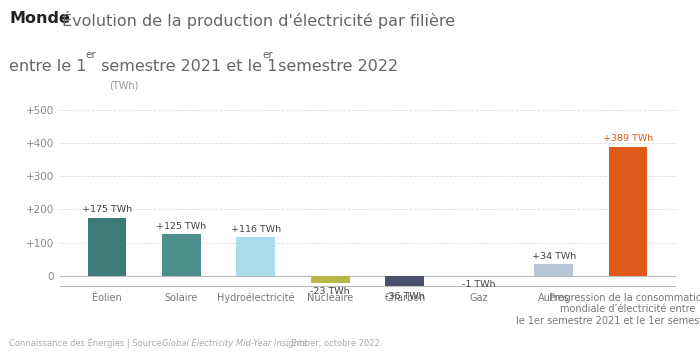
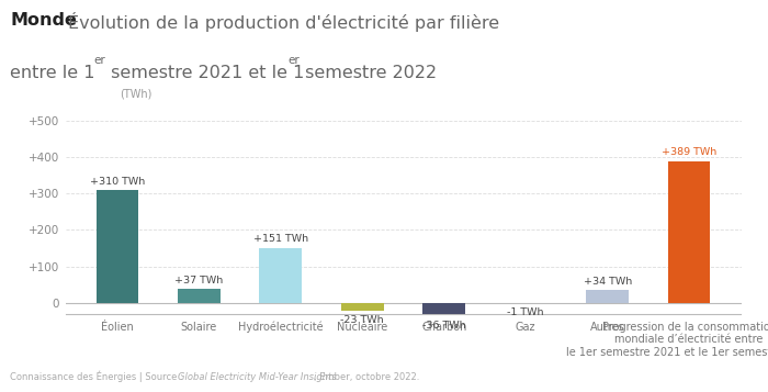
Éolien: +175 -> +310
Solaire: +125 -> +37
Hydroélectricité: +116 -> +151
